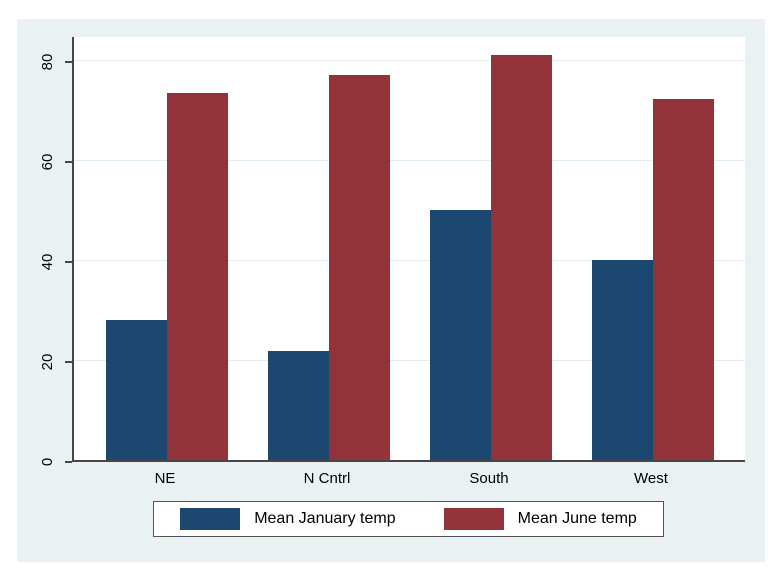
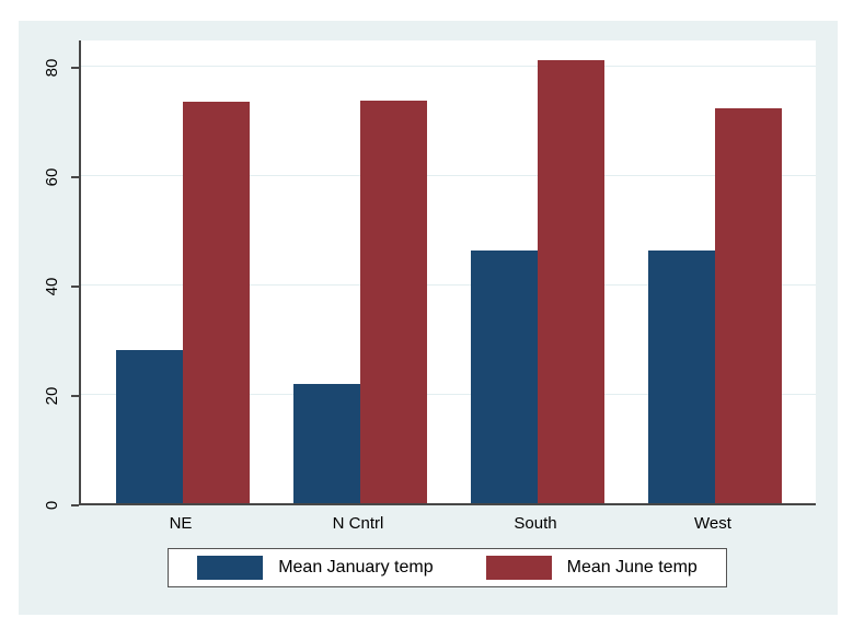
Mean June temp/N Cntrl: 77 -> 74
Mean January temp/South: 50 -> 46
Mean January temp/West: 40 -> 46
